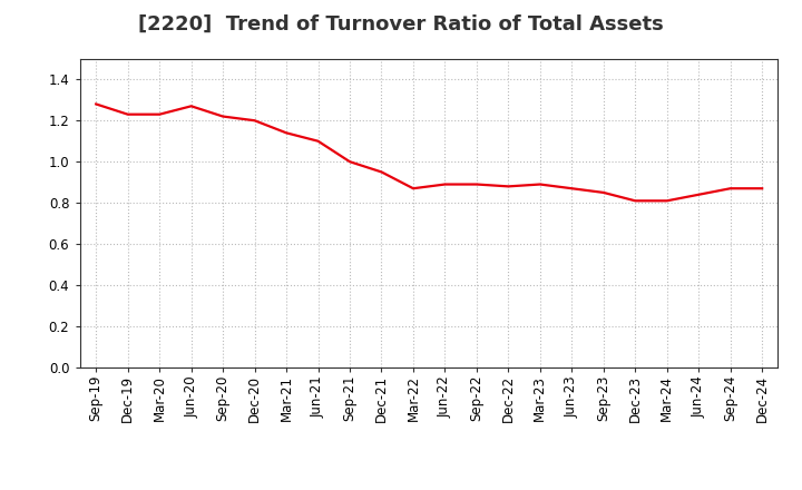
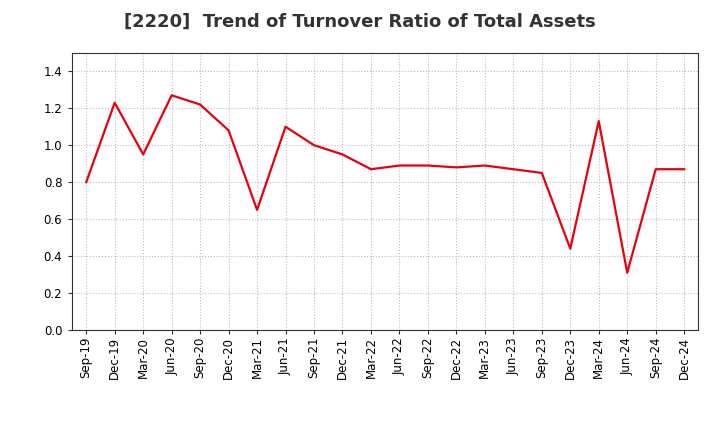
Sep-19: 1.28 -> 0.80
Mar-20: 1.23 -> 0.95
Dec-20: 1.20 -> 1.08
Mar-21: 1.14 -> 0.65
Dec-23: 0.81 -> 0.44
Mar-24: 0.81 -> 1.13
Jun-24: 0.84 -> 0.31
